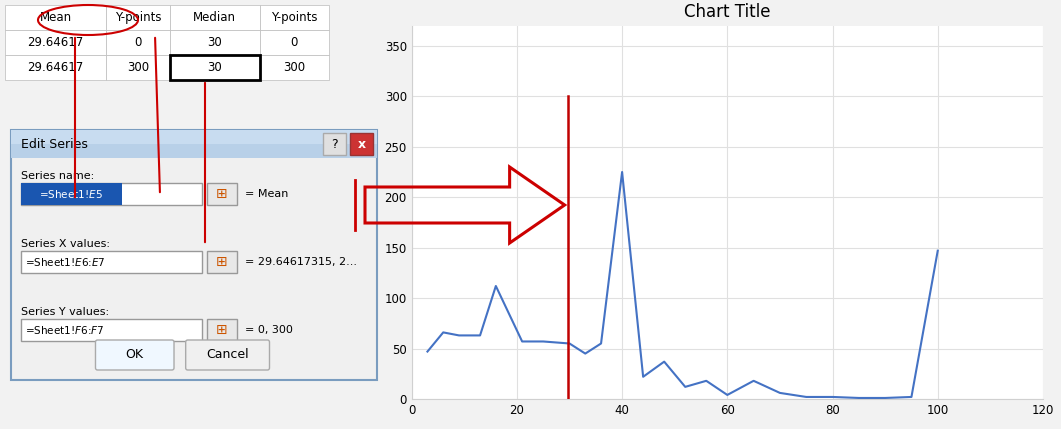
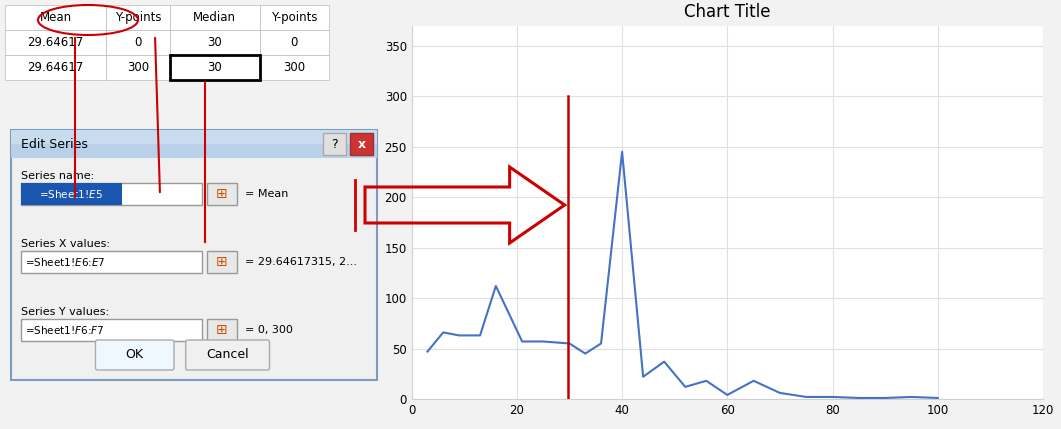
40: 225 -> 245
100: 147 -> 1
